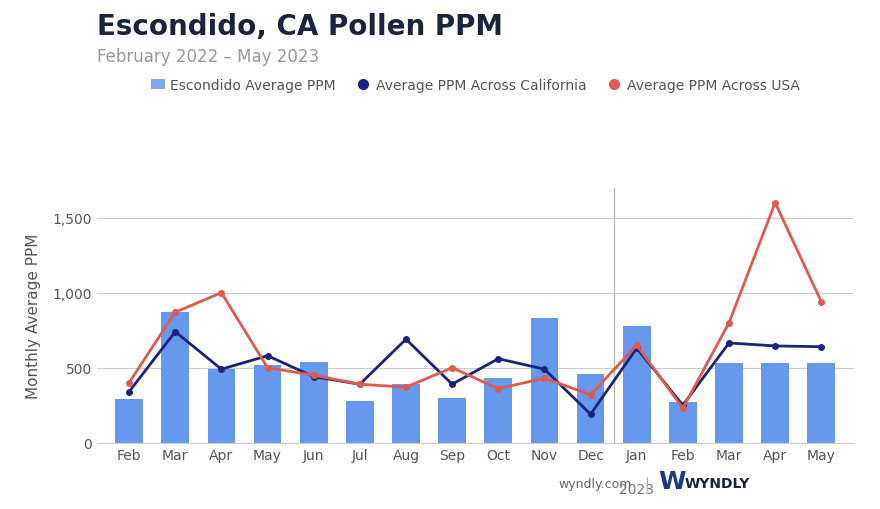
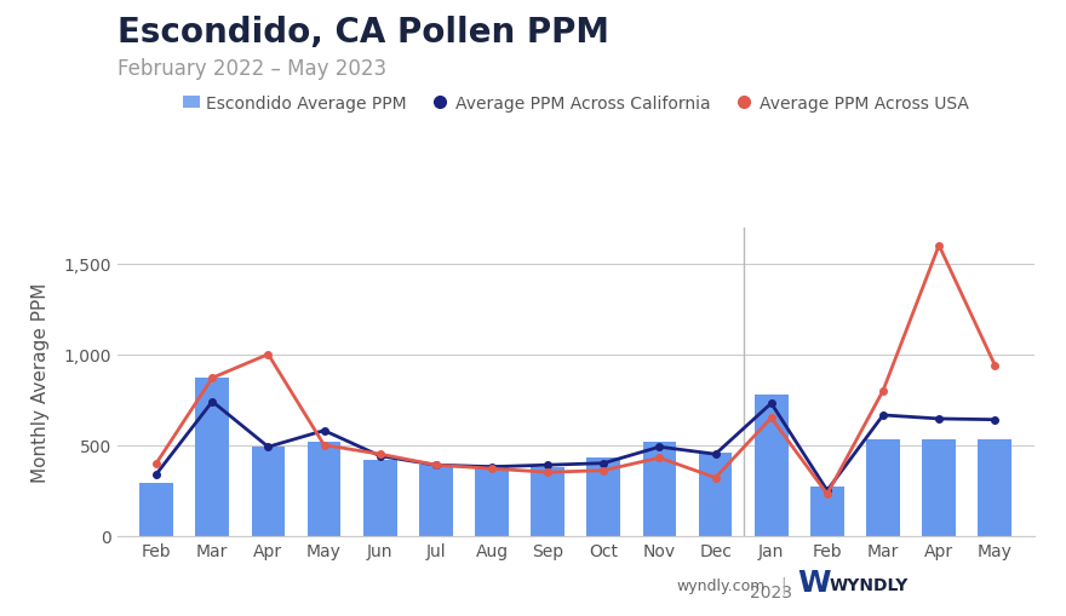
Escondido Average PPM/Jun: 540 -> 420
Escondido Average PPM/Jul: 280 -> 390
Average PPM Across California/Aug: 690 -> 380
Escondido Average PPM/Sep: 300 -> 380
Average PPM Across USA/Sep: 500 -> 350
Average PPM Across California/Oct: 560 -> 400
Escondido Average PPM/Nov: 830 -> 520
Average PPM Across California/Dec: 190 -> 450
Average PPM Across California/Jan: 630 -> 730
